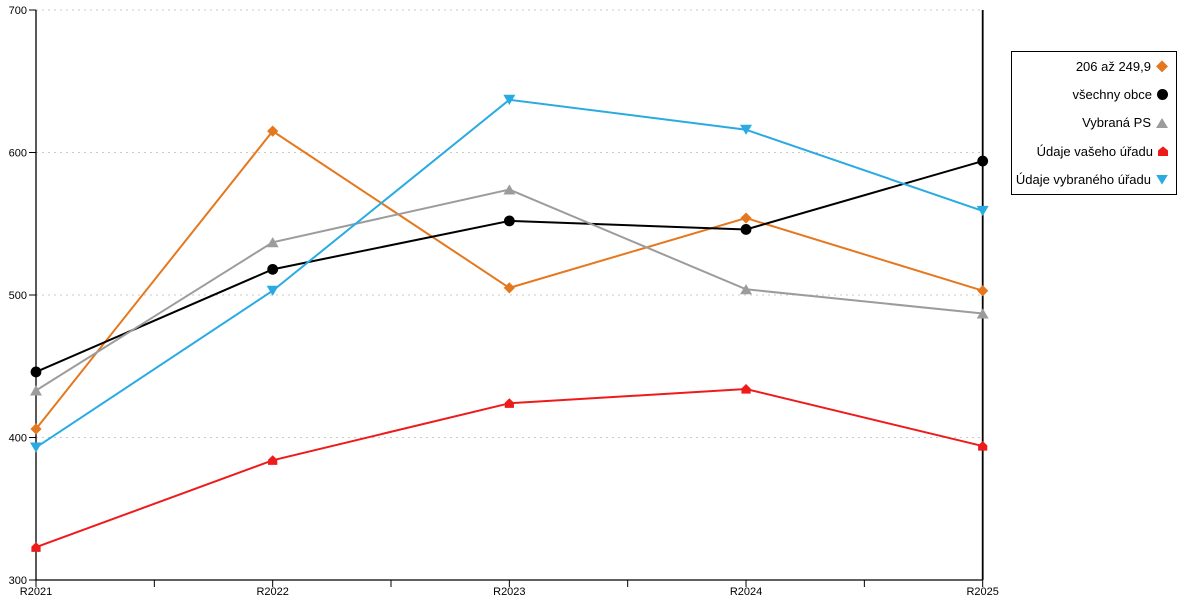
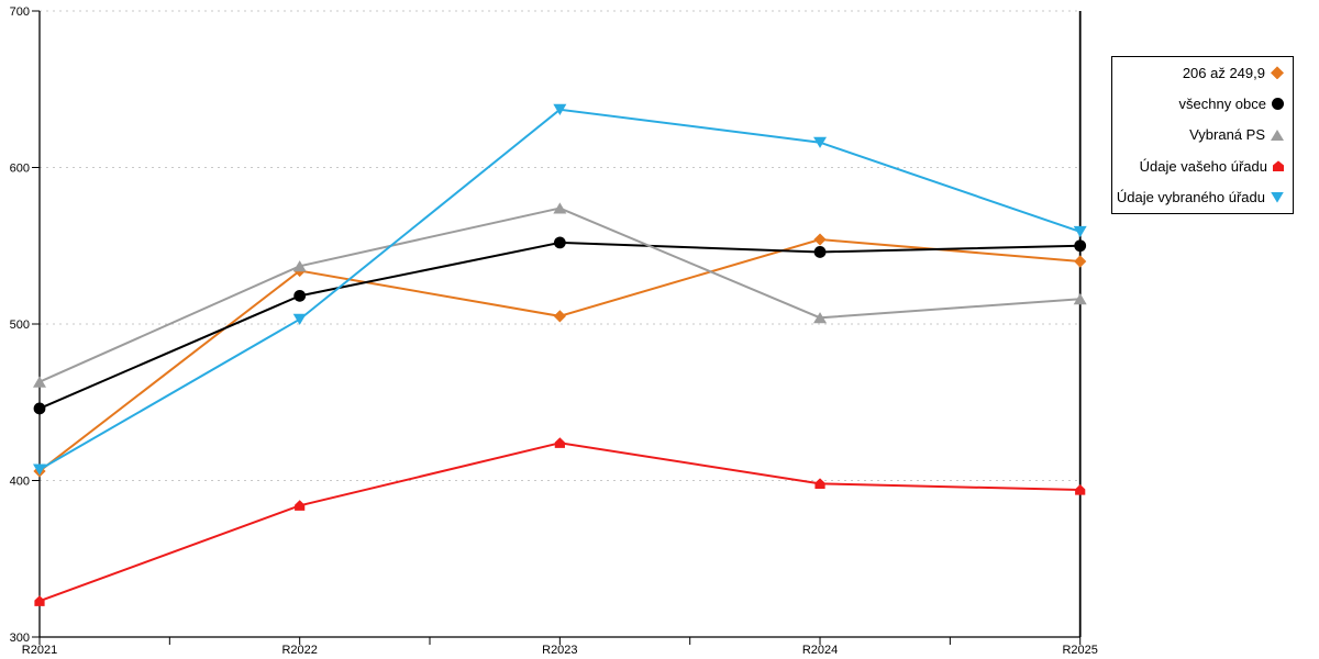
Vybraná PS/R2021: 433 -> 463
Údaje vybraného úřadu/R2021: 393 -> 407
206 až 249,9/R2022: 615 -> 534
Údaje vašeho úřadu/R2024: 434 -> 398
206 až 249,9/R2025: 503 -> 540
všechny obce/R2025: 594 -> 550
Vybraná PS/R2025: 487 -> 516
